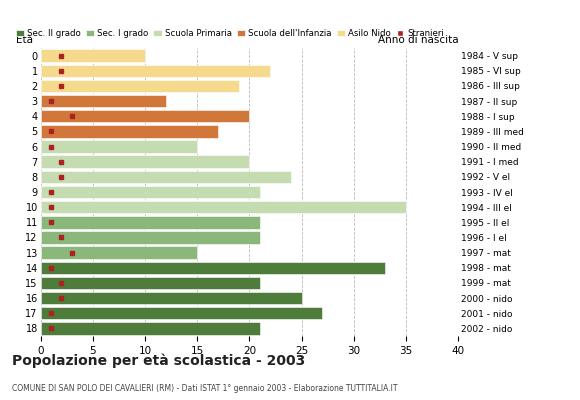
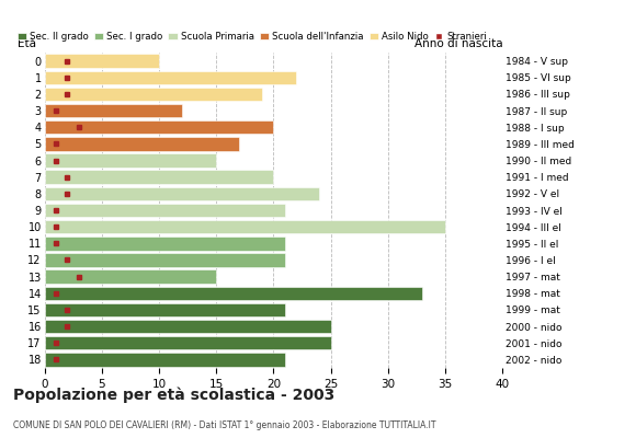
17: 27 -> 25
